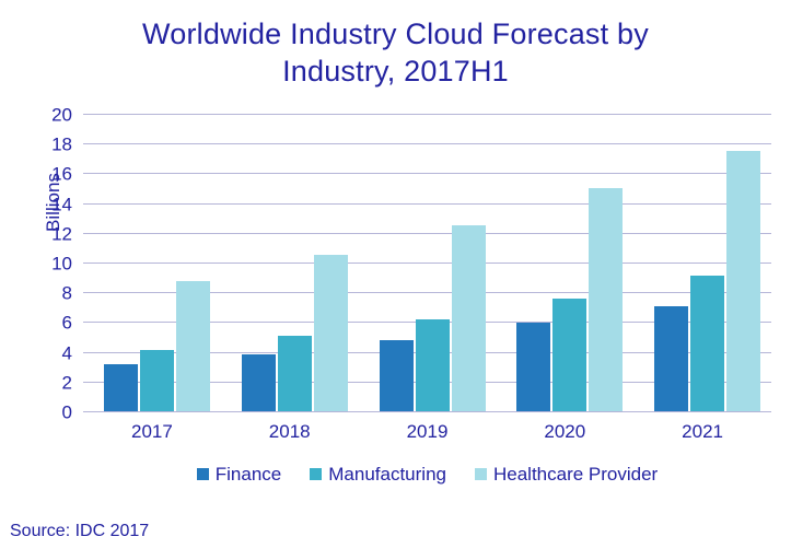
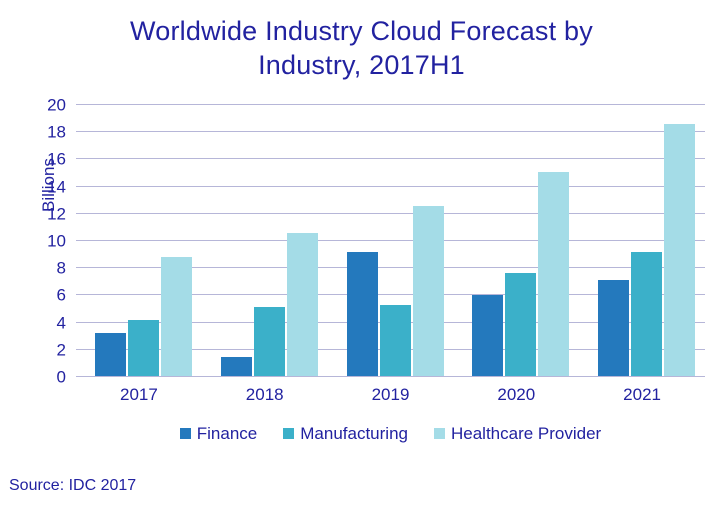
Finance/2018: 3.9 -> 1.5
Finance/2019: 4.8 -> 9.2
Manufacturing/2019: 6.2 -> 5.3
Healthcare Provider/2021: 17.6 -> 18.6
